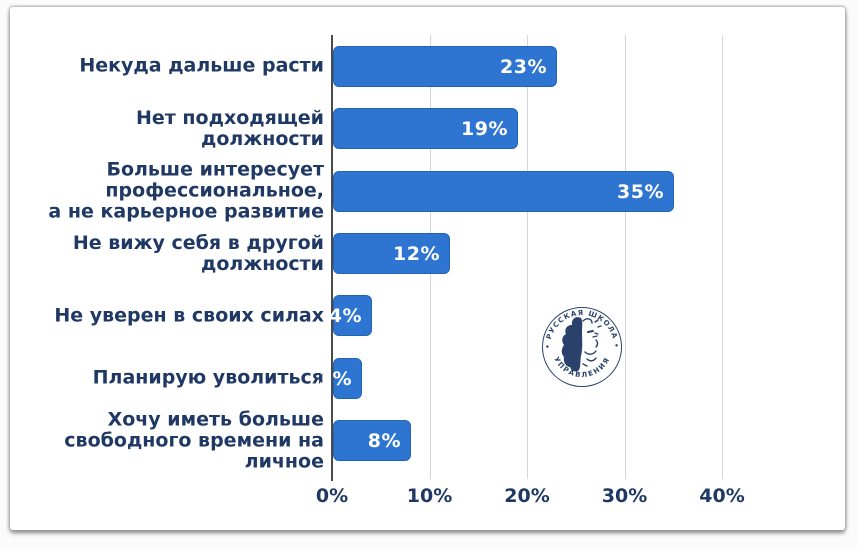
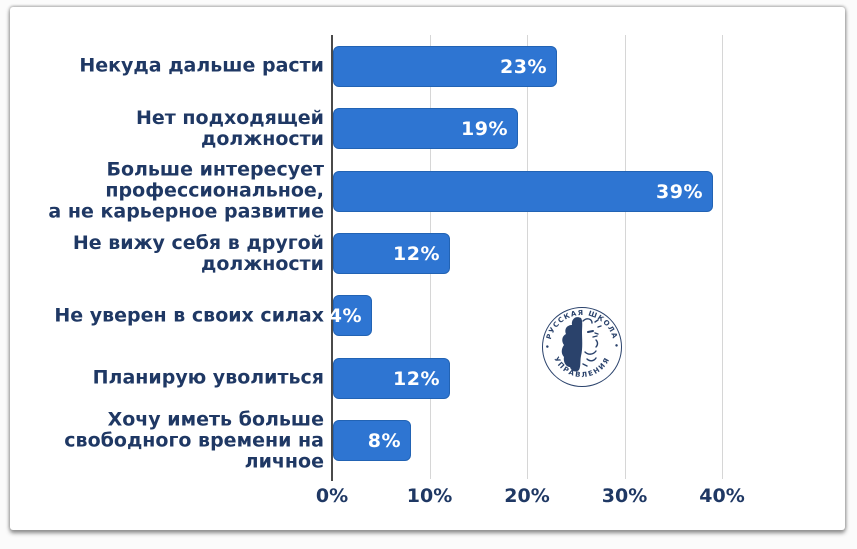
Больше интересует профессиональное, а не карьерное развитие: 35% -> 39%
Планирую уволиться: 3% -> 12%
